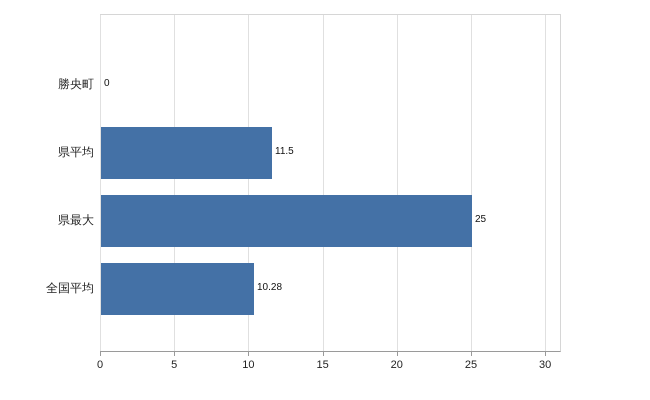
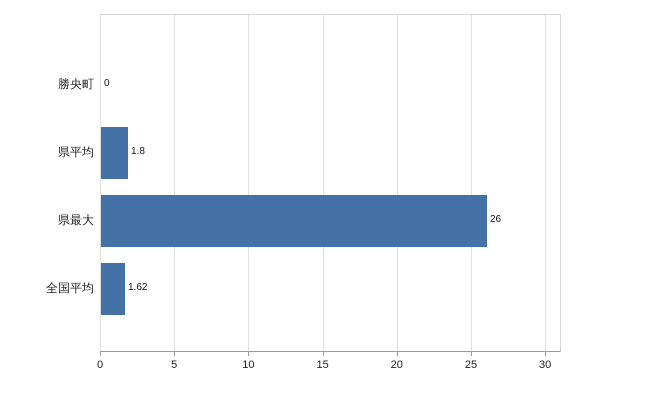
県平均: 11.5 -> 1.8
県最大: 25 -> 26
全国平均: 10.28 -> 1.62
